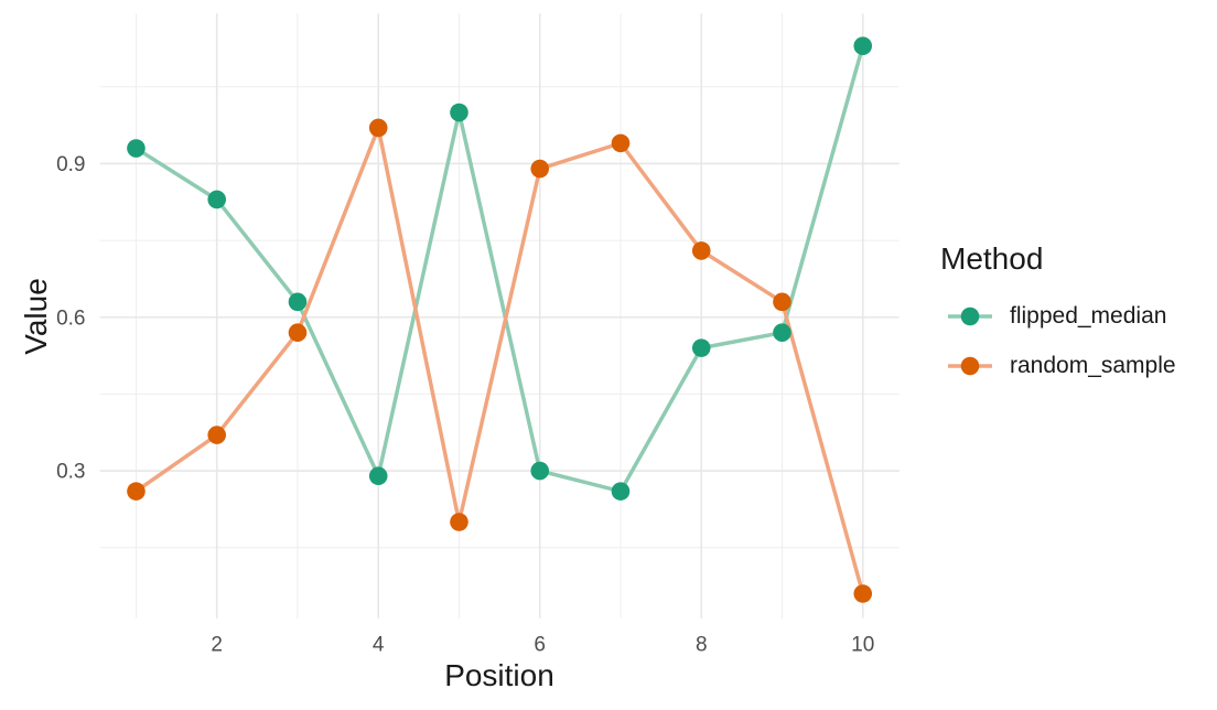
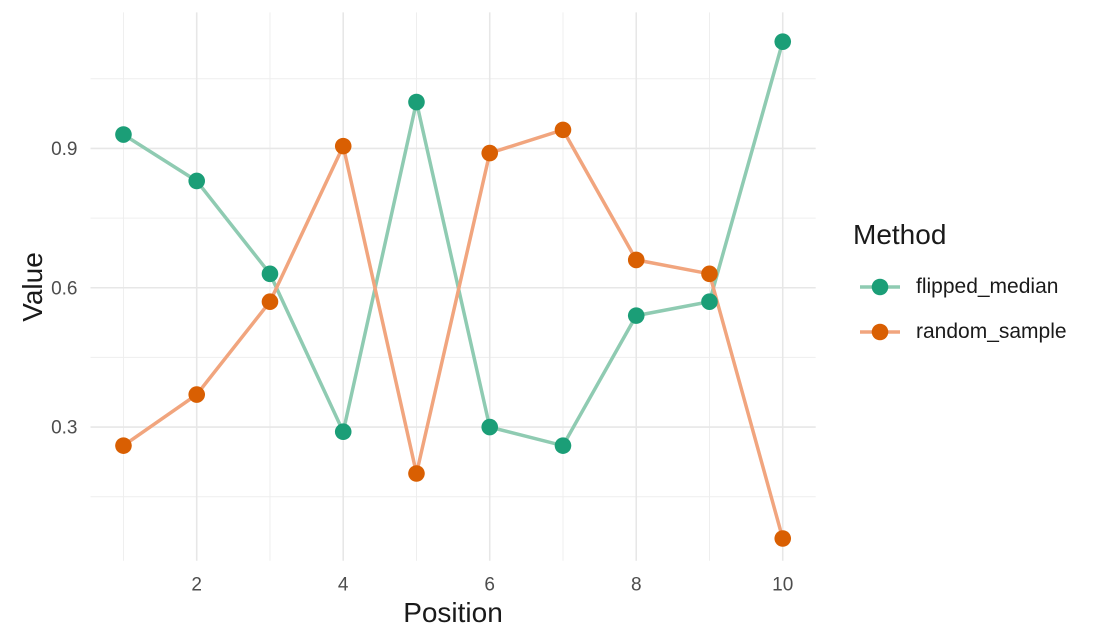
random_sample/4: 0.97 -> 0.91
random_sample/8: 0.73 -> 0.66
